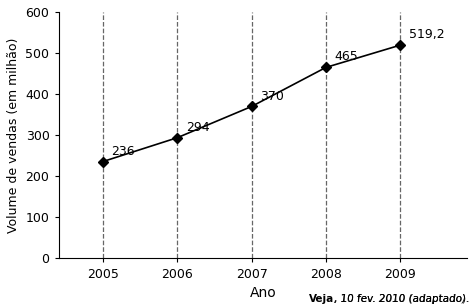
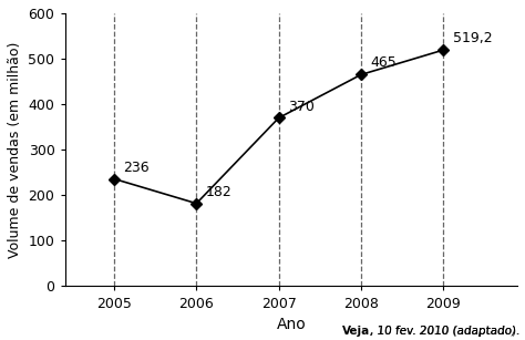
2006: 294 -> 182
